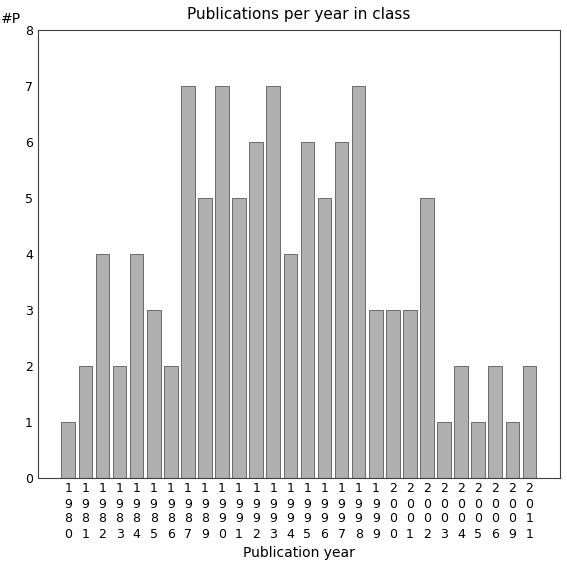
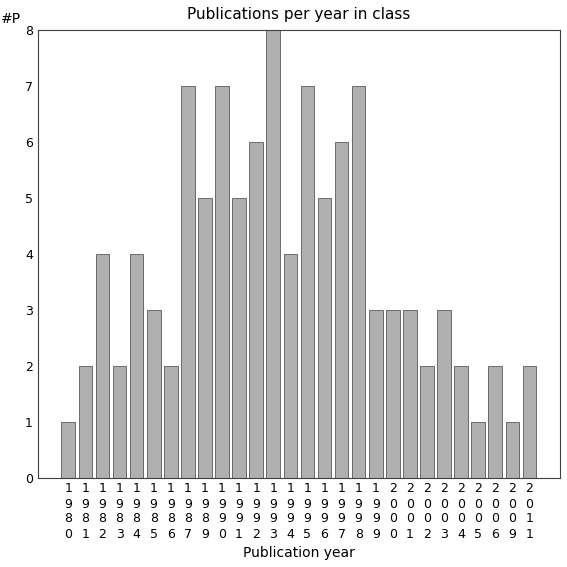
1 9 9 3: 7 -> 8
1 9 9 5: 6 -> 7
2 0 0 2: 5 -> 2
2 0 0 3: 1 -> 3
